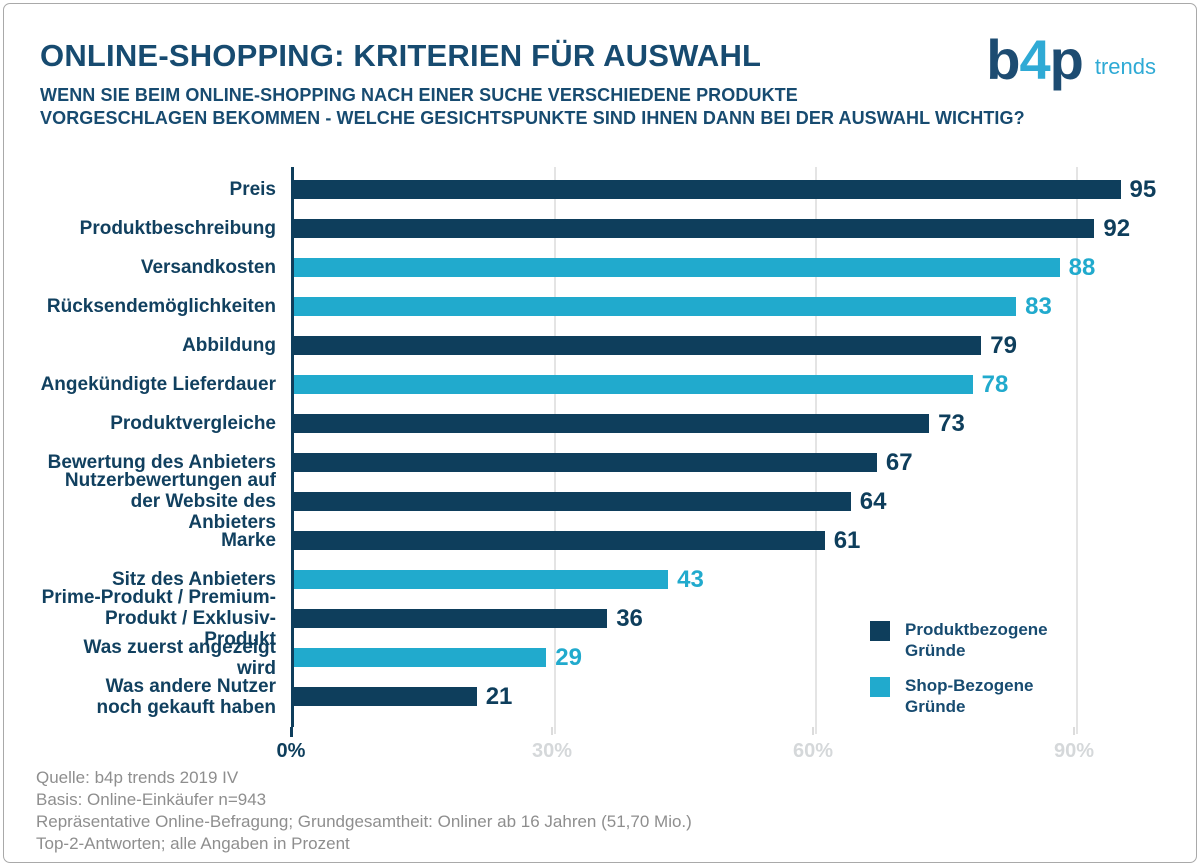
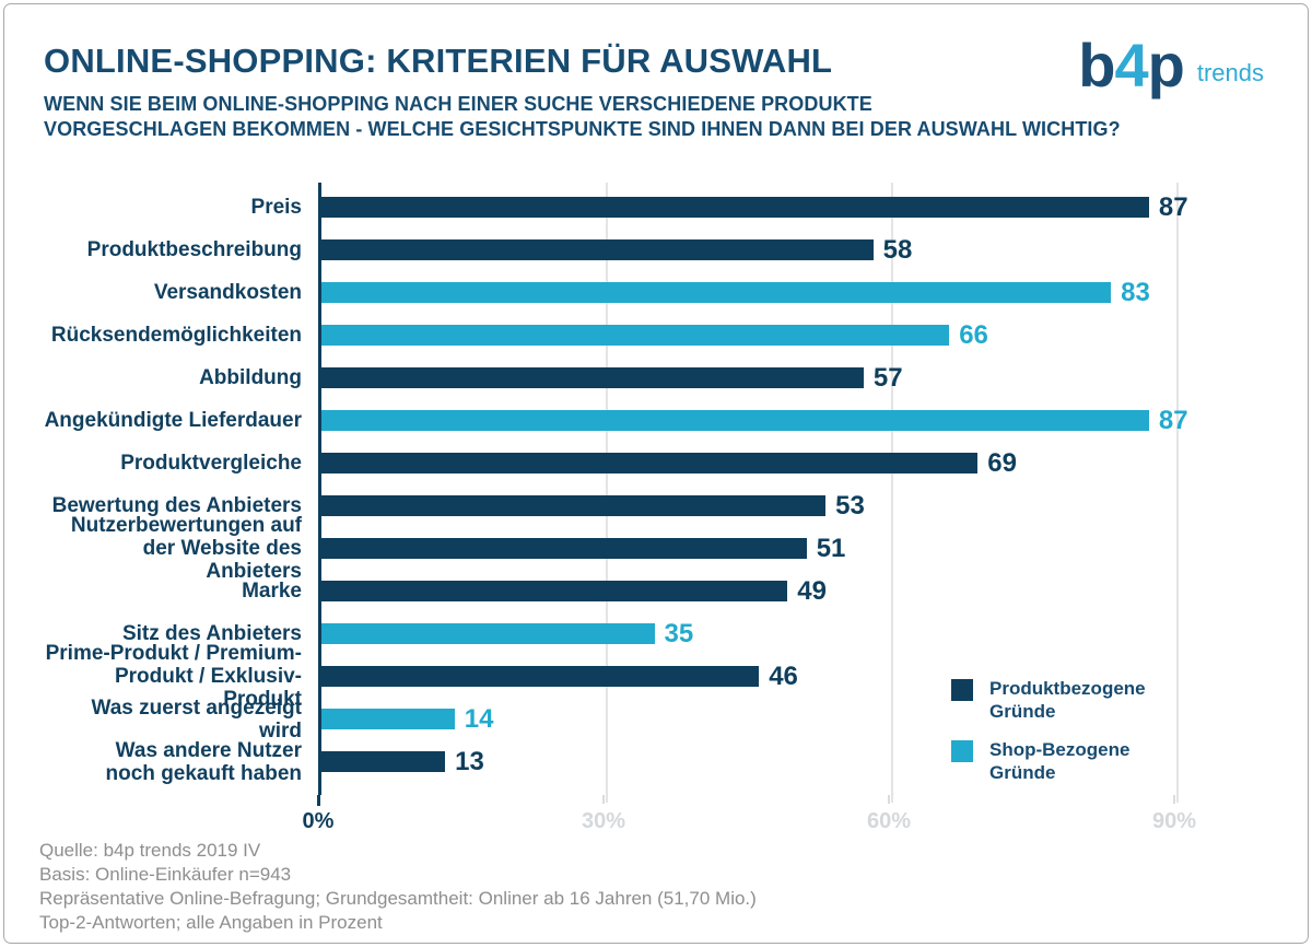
Preis: 95 -> 87
Produktbeschreibung: 92 -> 58
Versandkosten: 88 -> 83
Rücksendemöglichkeiten: 83 -> 66
Abbildung: 79 -> 57
Angekündigte Lieferdauer: 78 -> 87
Produktvergleiche: 73 -> 69
Bewertung des Anbieters: 67 -> 53
Nutzerbewertungen auf der Website des Anbieters: 64 -> 51
Marke: 61 -> 49
Sitz des Anbieters: 43 -> 35
Prime-Produkt / Premium- Produkt / Exklusiv-Produkt: 36 -> 46
Was zuerst angezeigt wird: 29 -> 14
Was andere Nutzer noch gekauft haben: 21 -> 13
